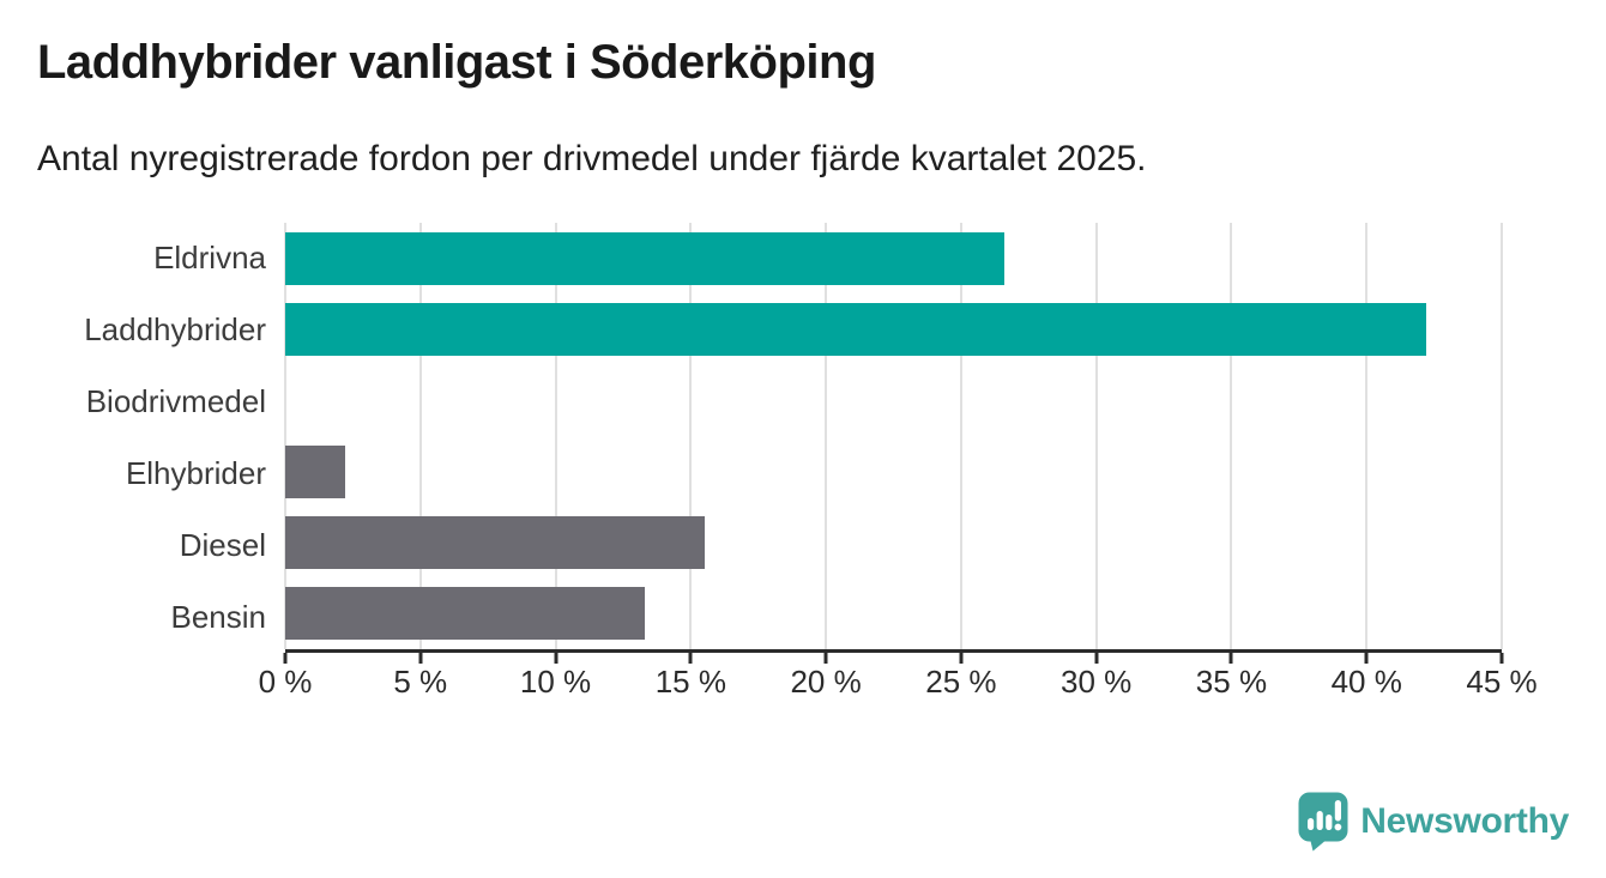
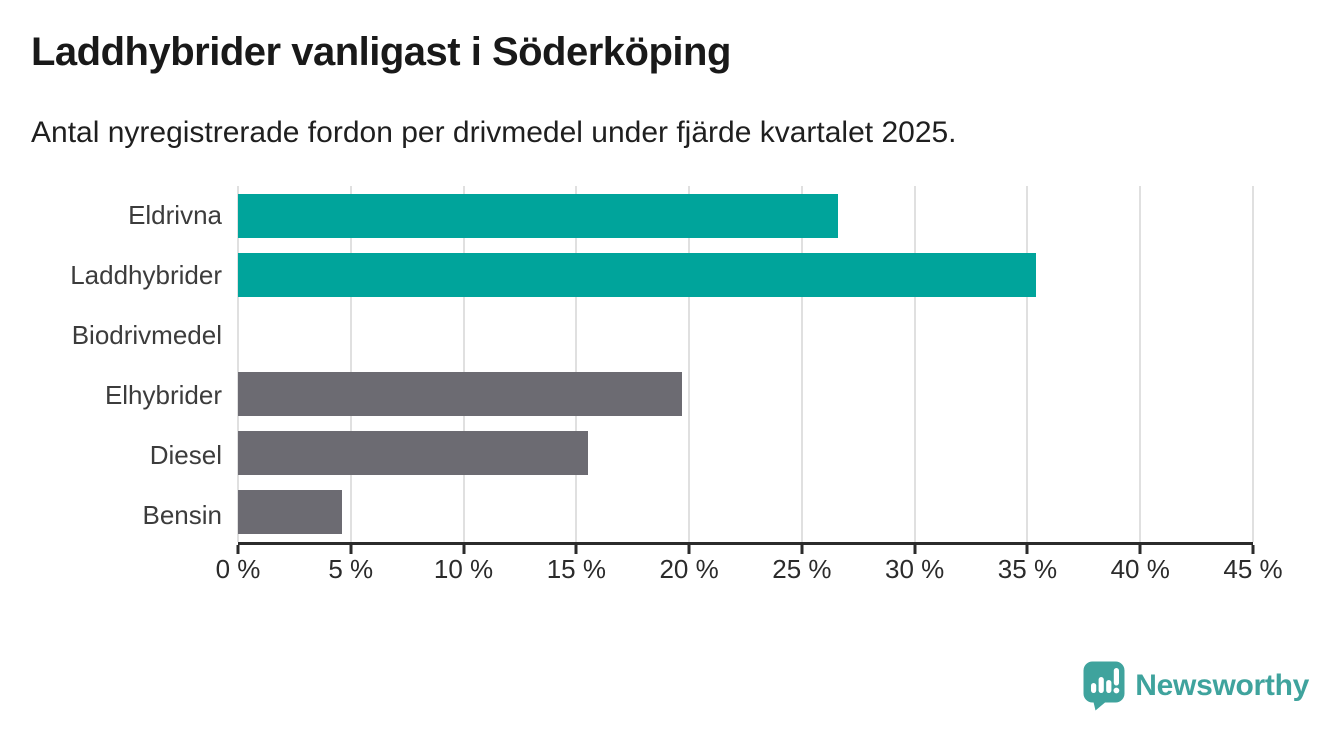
Laddhybrider: 42.2% -> 35.4%
Elhybrider: 2.2% -> 19.7%
Bensin: 13.3% -> 4.6%
